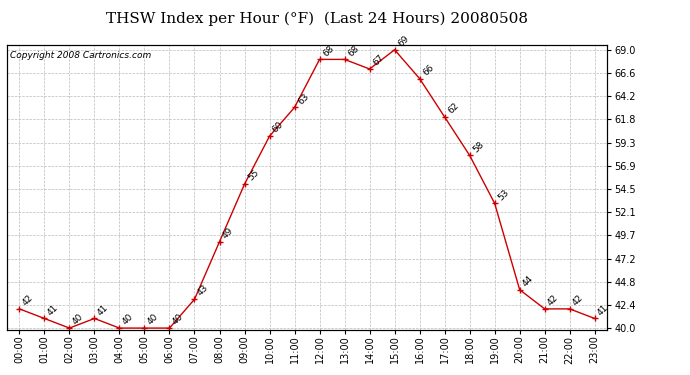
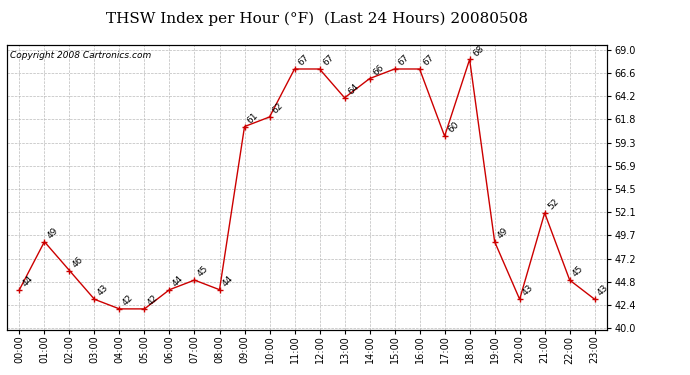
00:00: 42 -> 44
01:00: 41 -> 49
02:00: 40 -> 46
03:00: 41 -> 43
04:00: 40 -> 42
05:00: 40 -> 42
06:00: 40 -> 44
07:00: 43 -> 45
08:00: 49 -> 44
09:00: 55 -> 61
10:00: 60 -> 62
11:00: 63 -> 67
12:00: 68 -> 67
13:00: 68 -> 64
14:00: 67 -> 66
15:00: 69 -> 67
16:00: 66 -> 67
17:00: 62 -> 60
18:00: 58 -> 68
19:00: 53 -> 49
20:00: 44 -> 43
21:00: 42 -> 52
22:00: 42 -> 45
23:00: 41 -> 43
